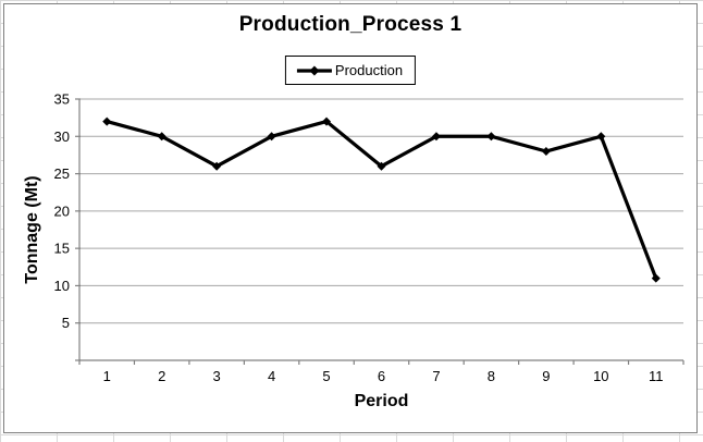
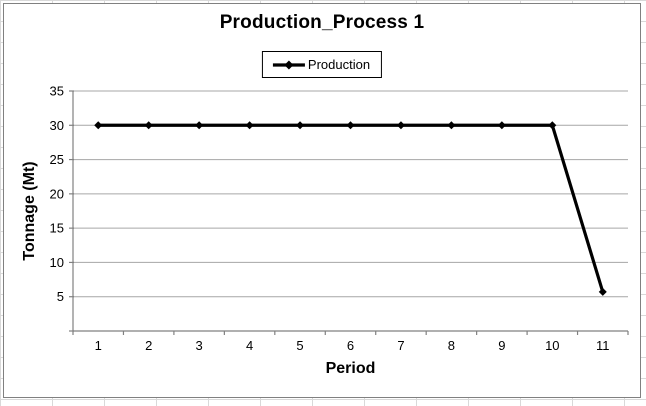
1: 32 -> 30
3: 26 -> 30
5: 32 -> 30
6: 26 -> 30
9: 28 -> 30
11: 11 -> 6
